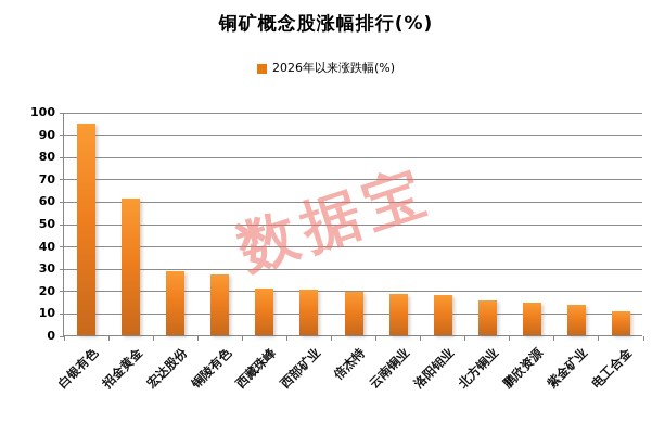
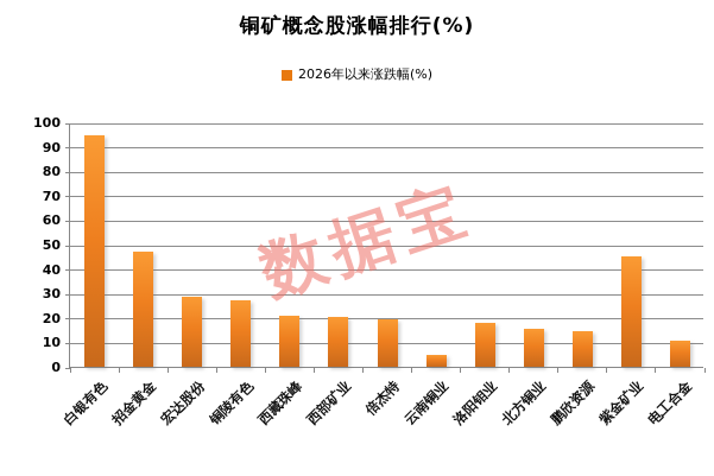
招金黄金: 61 -> 47
云南铜业: 18 -> 5
紫金矿业: 14 -> 45
